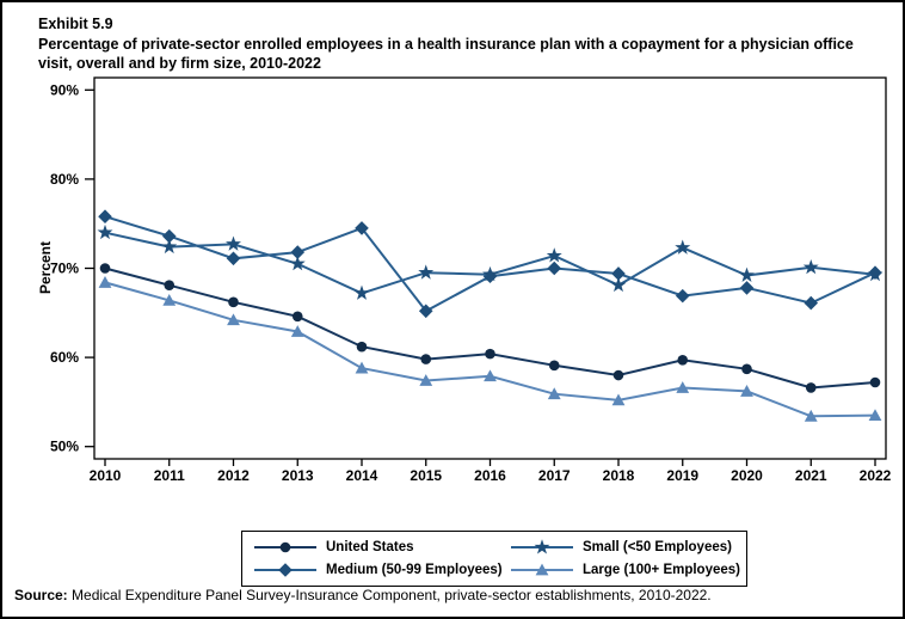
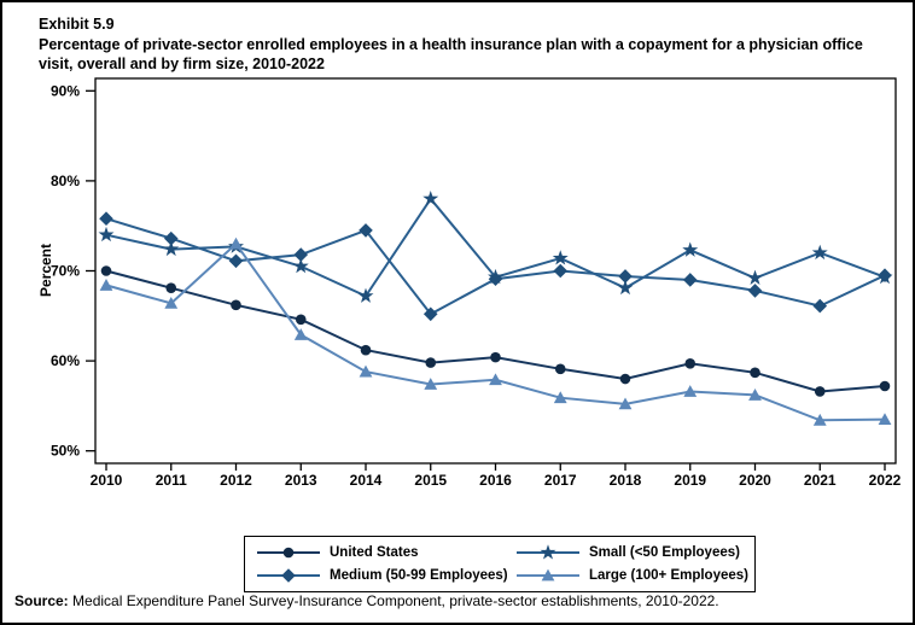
Large (100+ Employees)/2012: 64% -> 73%
Small (<50 Employees)/2015: 70% -> 78%
Medium (50-99 Employees)/2019: 67% -> 69%
Small (<50 Employees)/2021: 70% -> 72%
